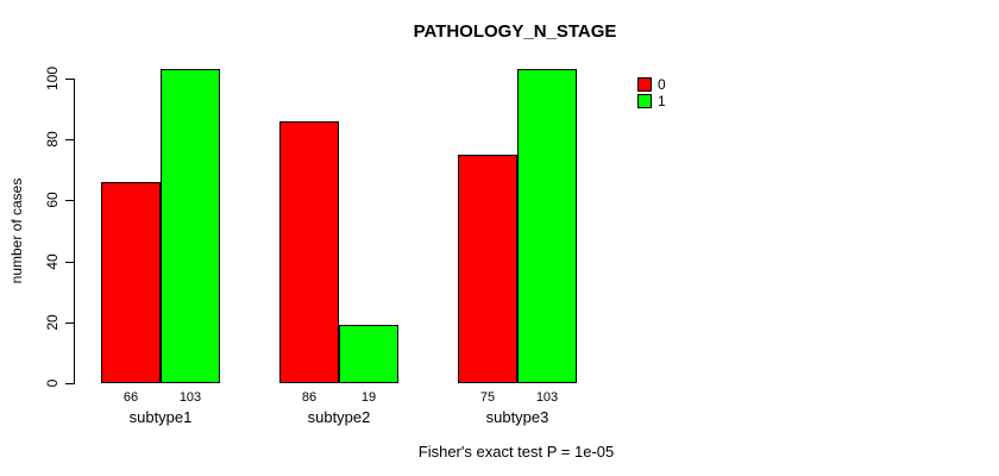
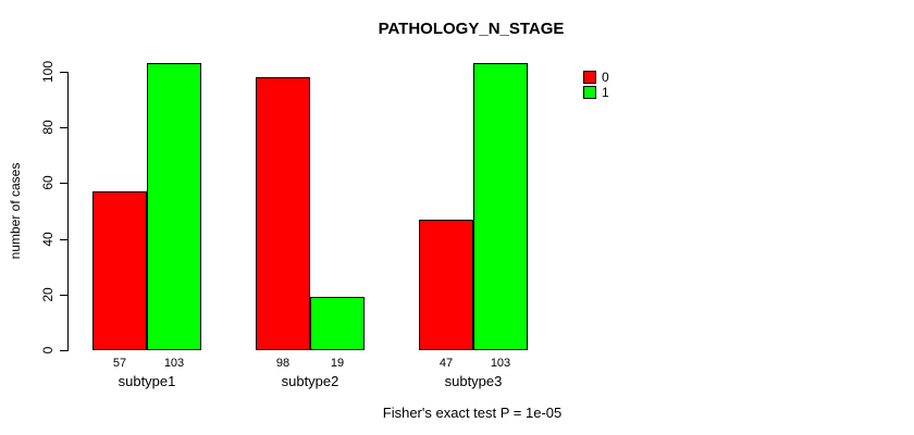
0/subtype1: 66 -> 57
0/subtype2: 86 -> 98
0/subtype3: 75 -> 47
